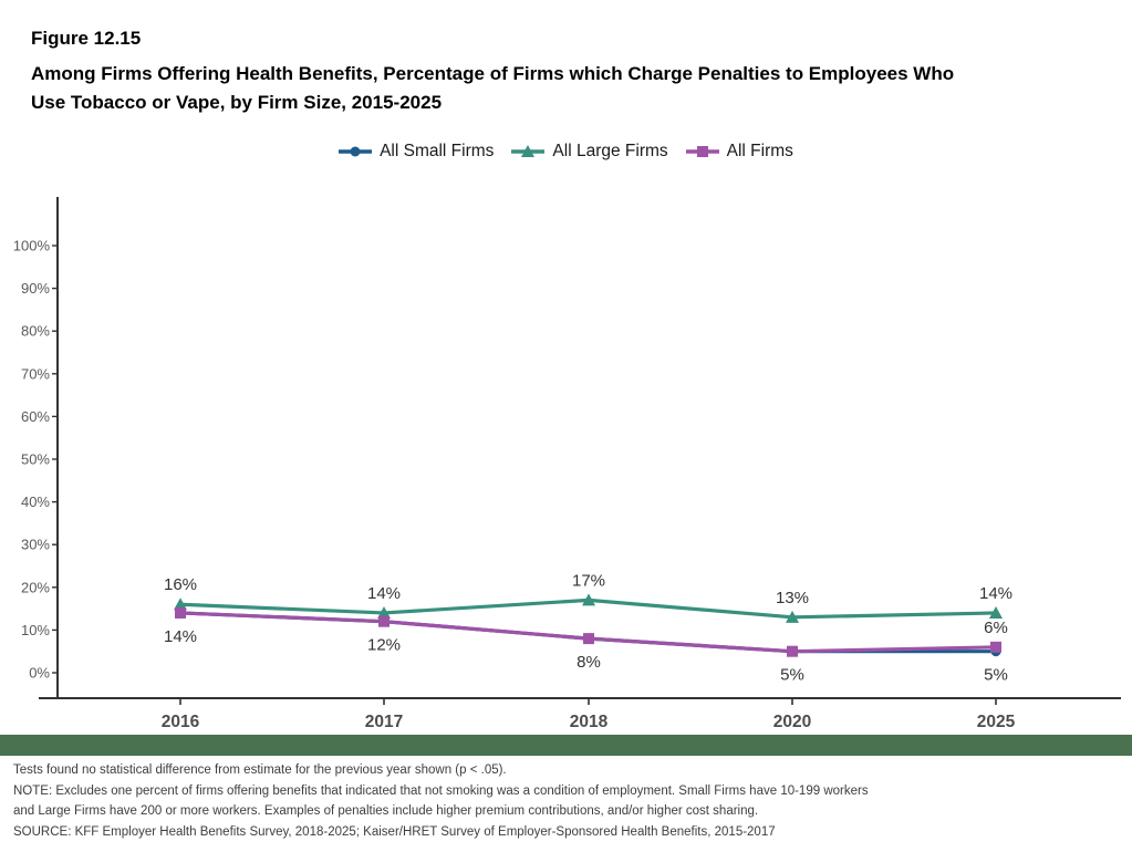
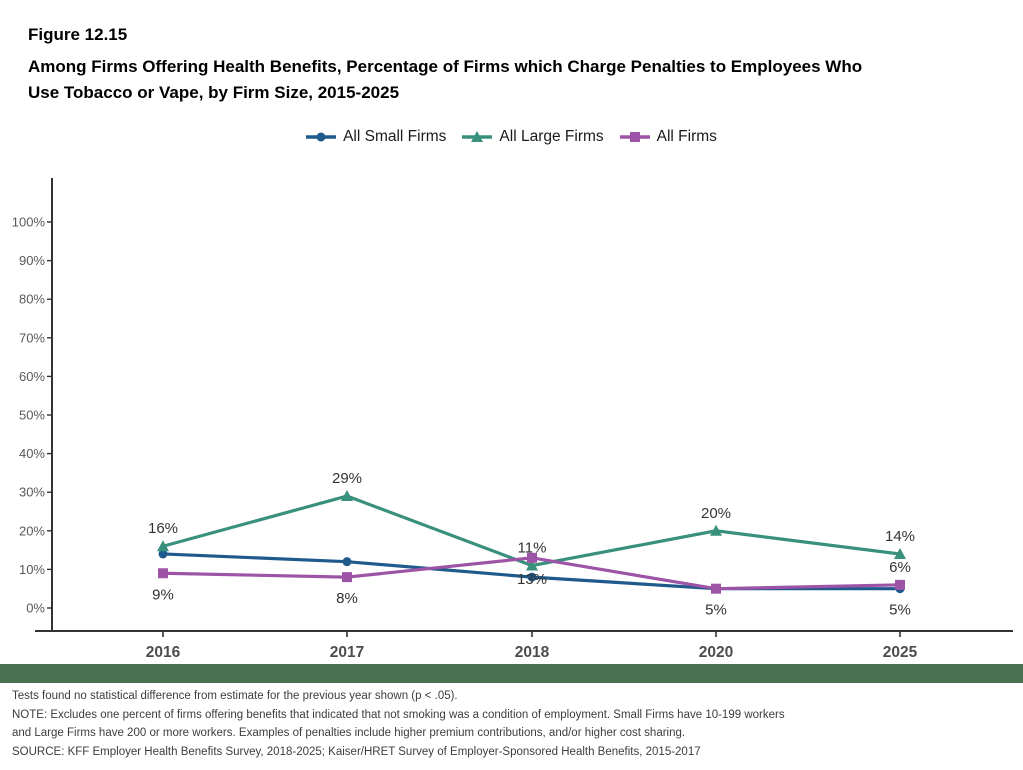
All Firms/2016: 14% -> 9%
All Large Firms/2017: 14% -> 29%
All Firms/2017: 12% -> 8%
All Large Firms/2018: 17% -> 11%
All Firms/2018: 8% -> 13%
All Large Firms/2020: 13% -> 20%
